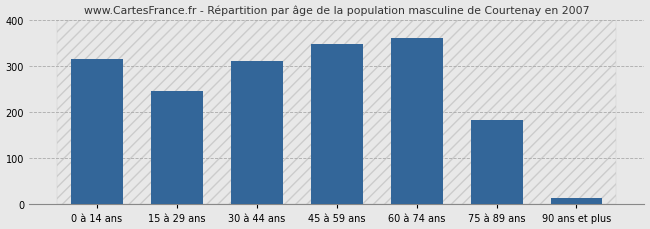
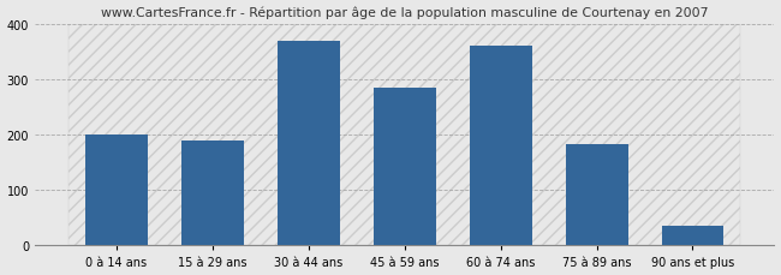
0 à 14 ans: 316 -> 200
15 à 29 ans: 247 -> 190
30 à 44 ans: 312 -> 370
45 à 59 ans: 349 -> 285
90 ans et plus: 14 -> 35
